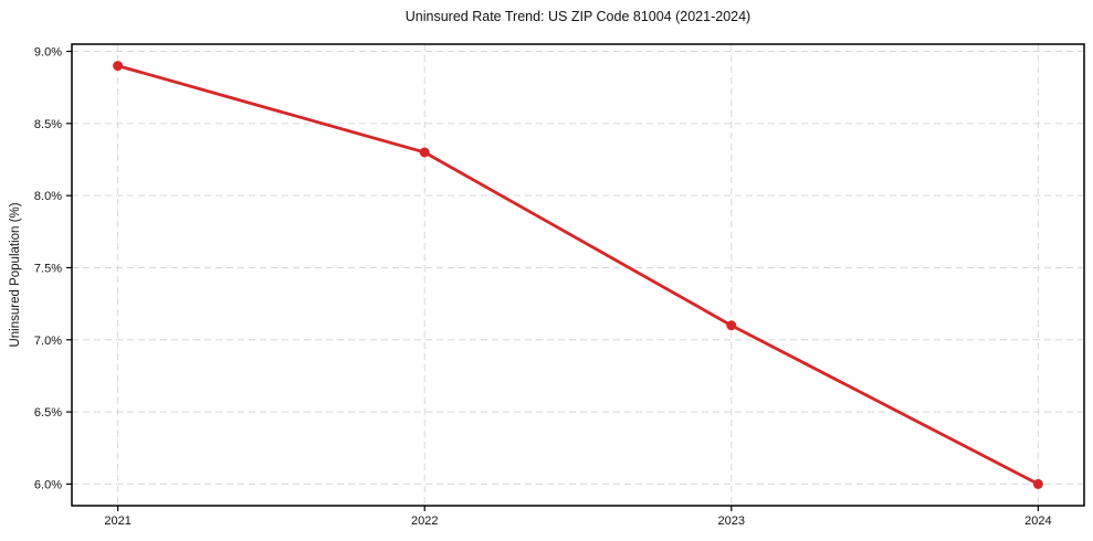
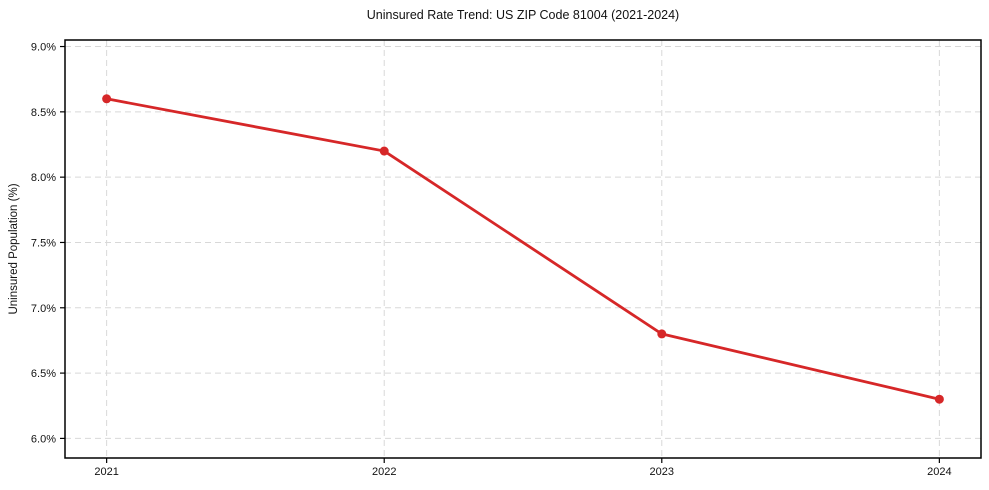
2021: 8.9% -> 8.6%
2022: 8.3% -> 8.2%
2023: 7.1% -> 6.8%
2024: 6.0% -> 6.3%
